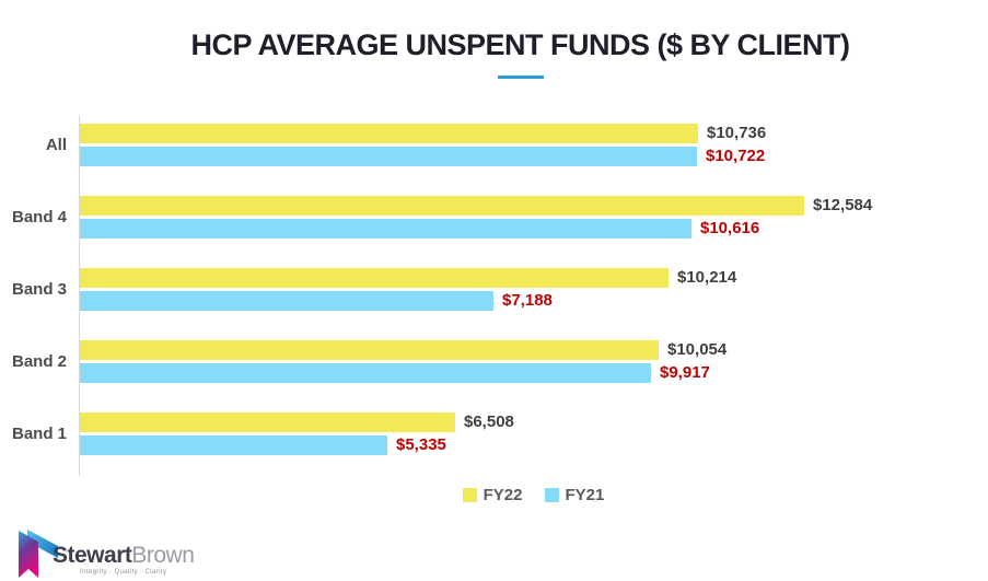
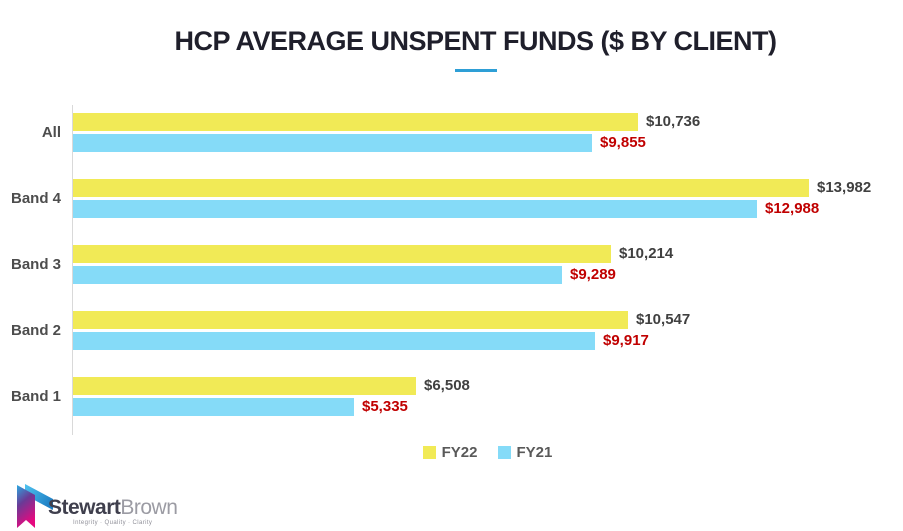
FY21/All: $10,722 -> $9,855
FY22/Band 4: $12,584 -> $13,982
FY21/Band 4: $10,616 -> $12,988
FY21/Band 3: $7,188 -> $9,289
FY22/Band 2: $10,054 -> $10,547
